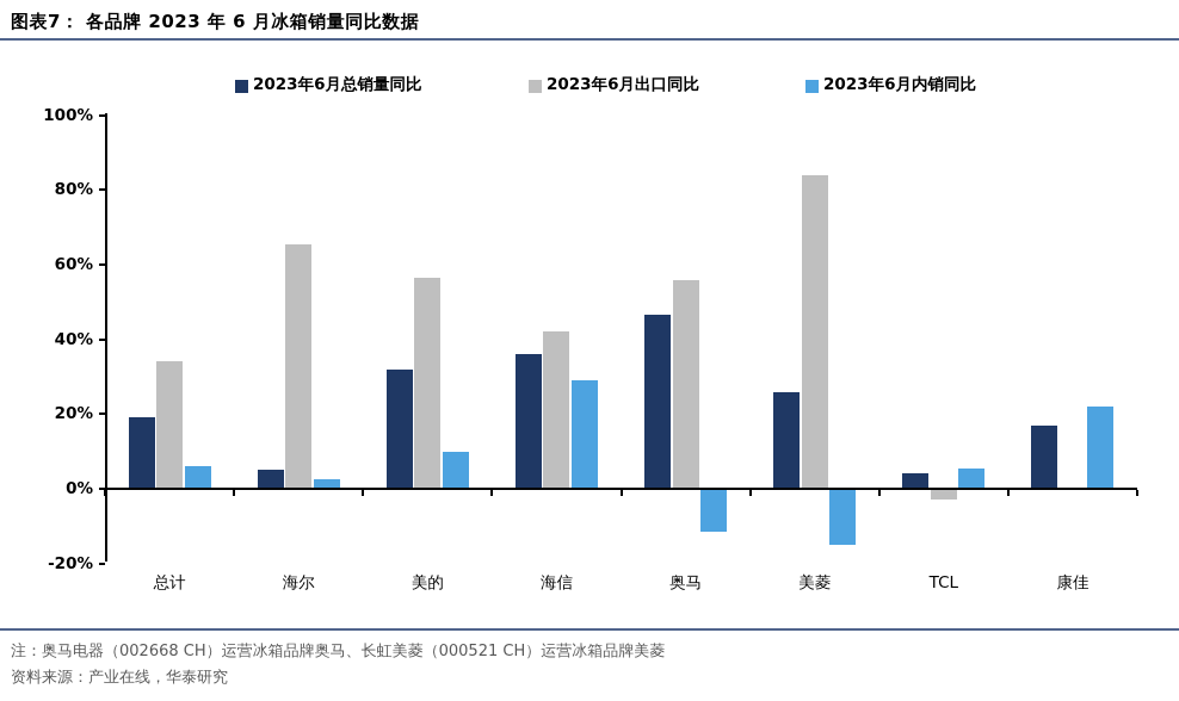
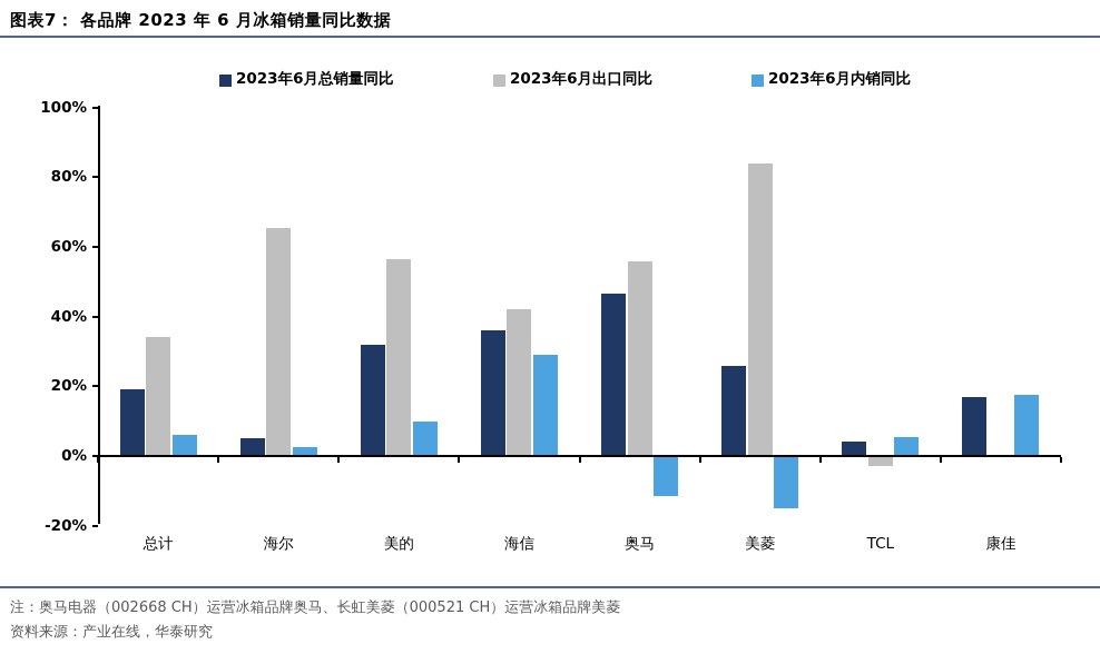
2023年6月内销同比/康佳: 22% -> 18%
